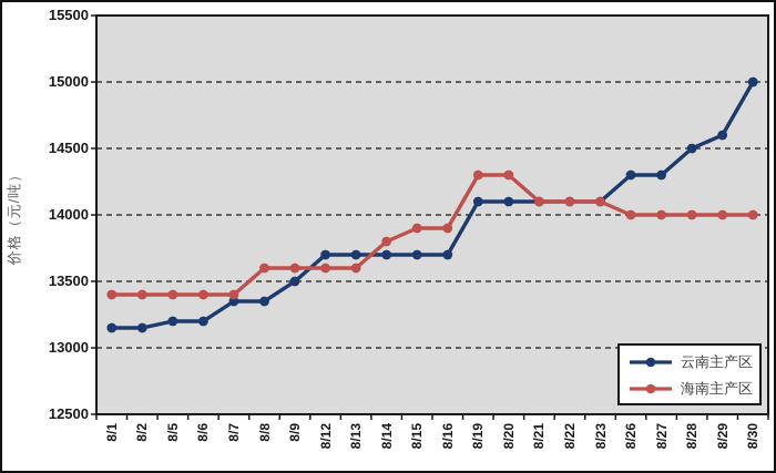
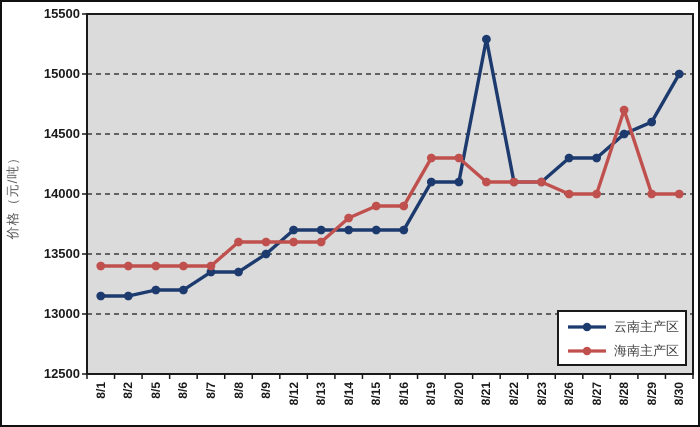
云南主产区/8/21: 14100 -> 15290
海南主产区/8/28: 14000 -> 14700
